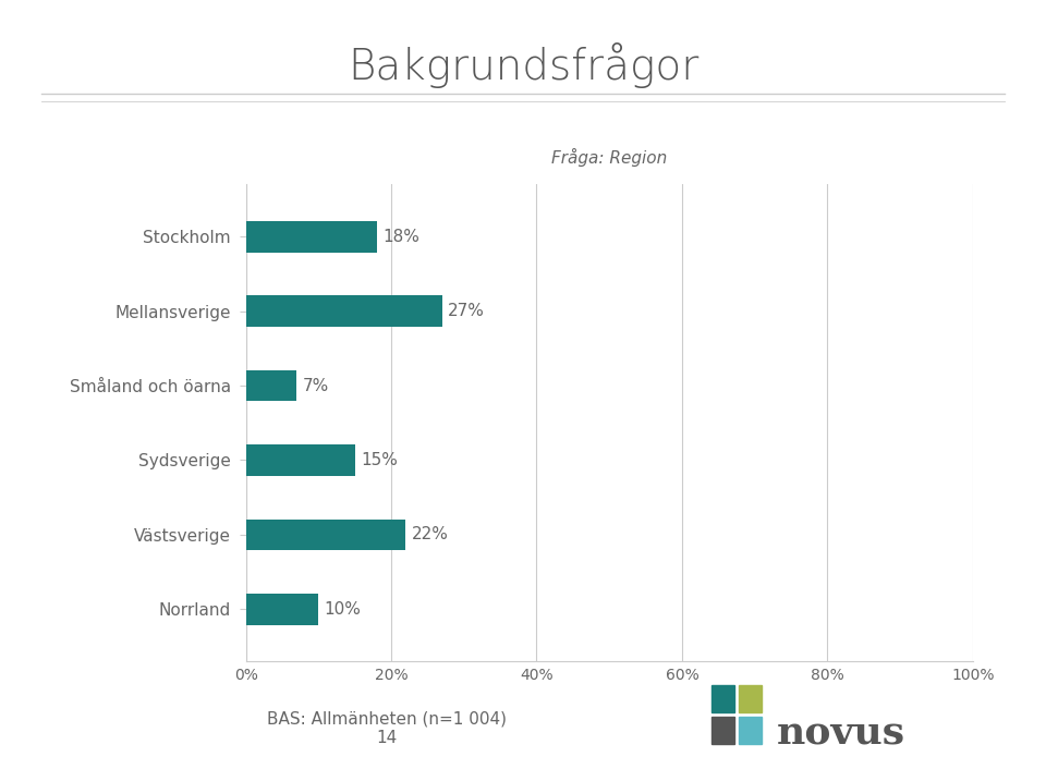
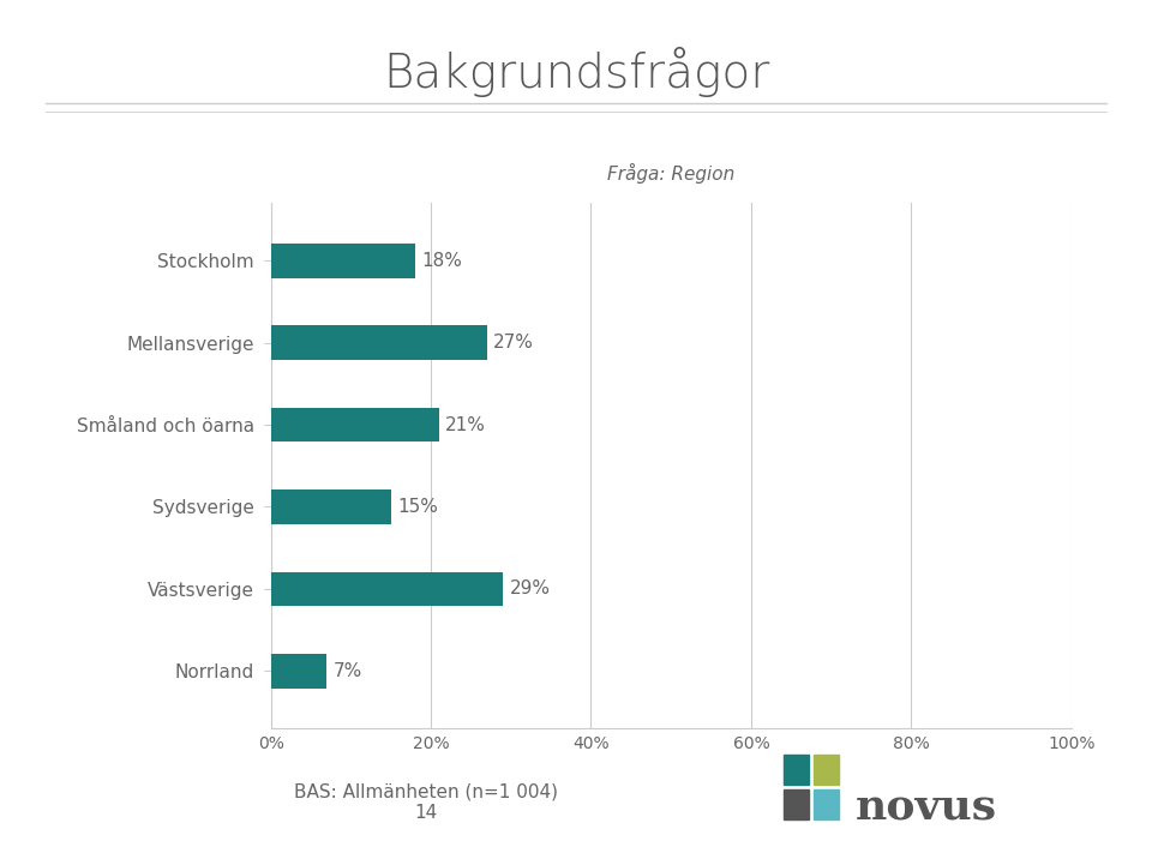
Småland och öarna: 7% -> 21%
Västsverige: 22% -> 29%
Norrland: 10% -> 7%
